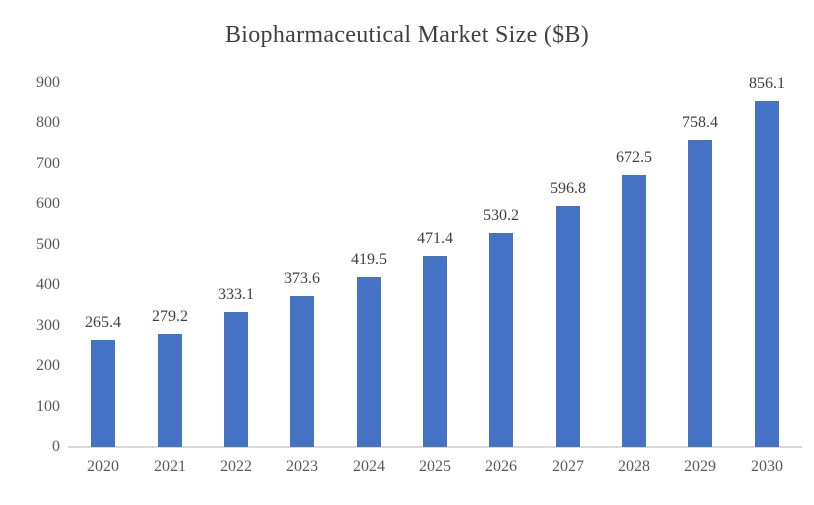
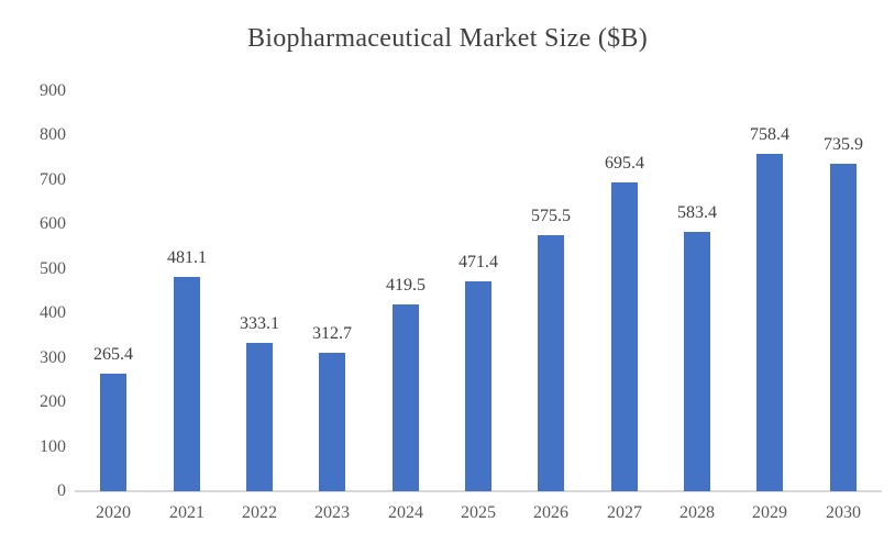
2021: 279.2 -> 481.1
2023: 373.6 -> 312.7
2026: 530.2 -> 575.5
2027: 596.8 -> 695.4
2028: 672.5 -> 583.4
2030: 856.1 -> 735.9
